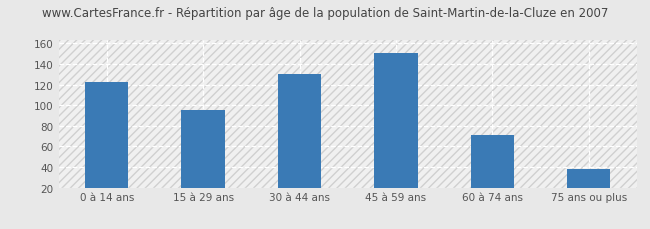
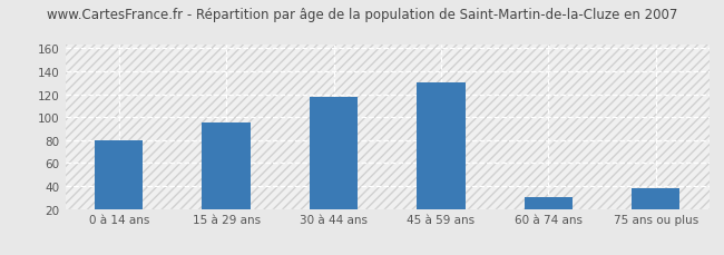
0 à 14 ans: 123 -> 80
30 à 44 ans: 130 -> 118
45 à 59 ans: 151 -> 130
60 à 74 ans: 71 -> 30
